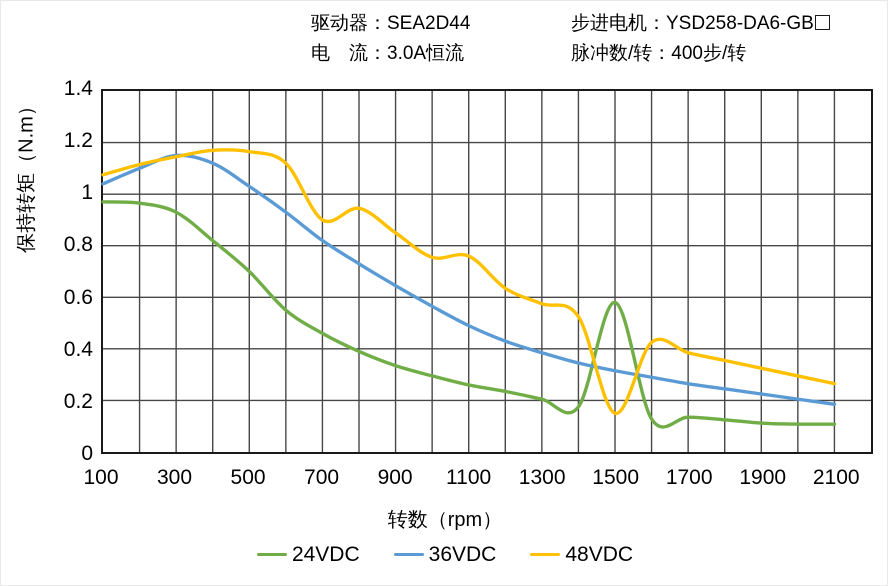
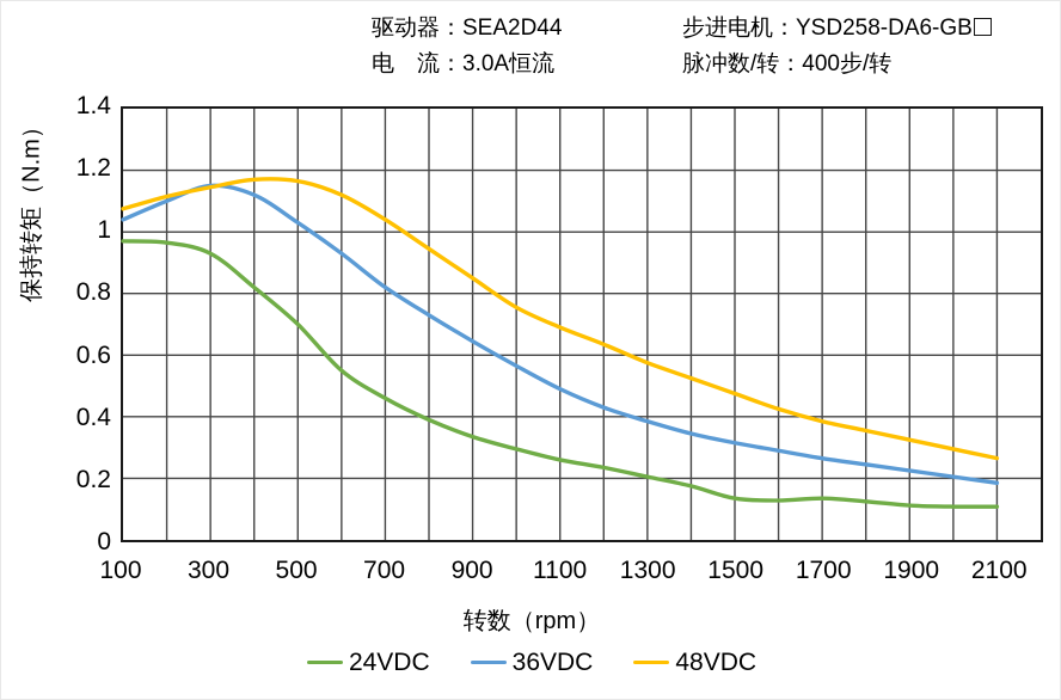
48VDC/700: 0.90 -> 1.04
48VDC/1100: 0.76 -> 0.69
24VDC/1500: 0.58 -> 0.14
48VDC/1500: 0.15 -> 0.47
